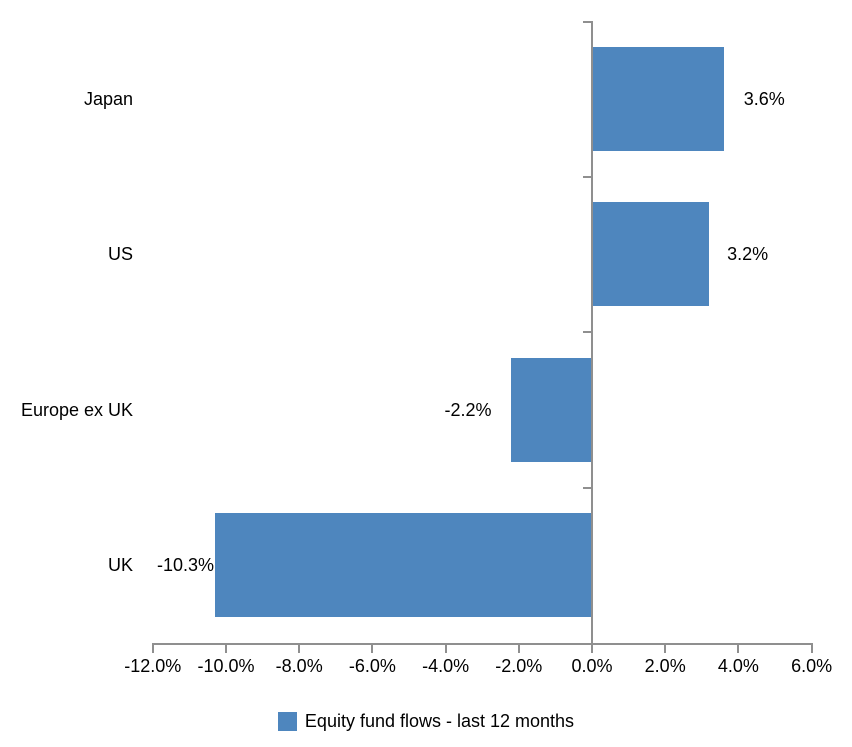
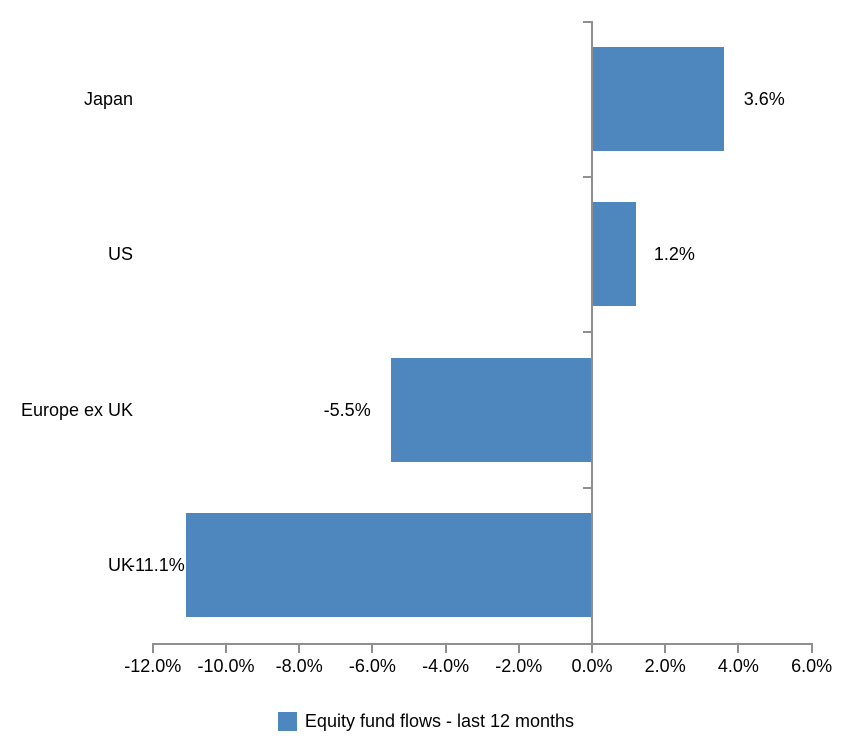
US: 3.2% -> 1.2%
Europe ex UK: -2.2% -> -5.5%
UK: -10.3% -> -11.1%
